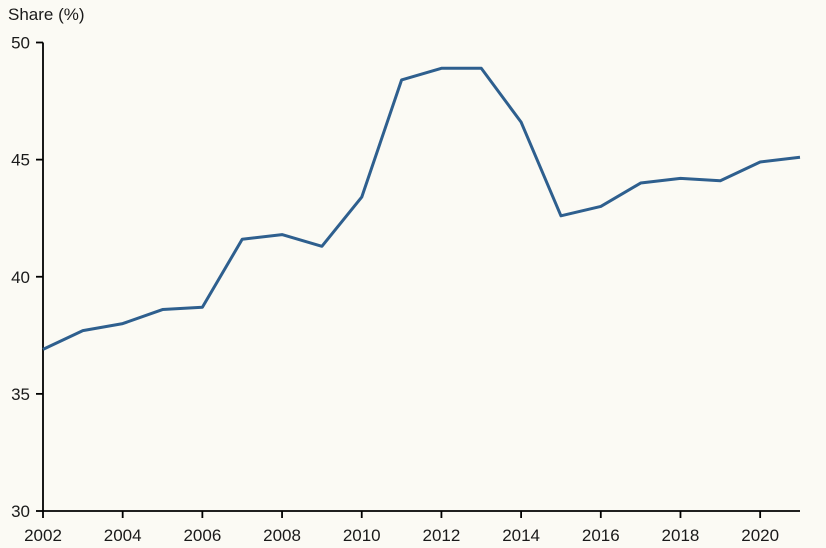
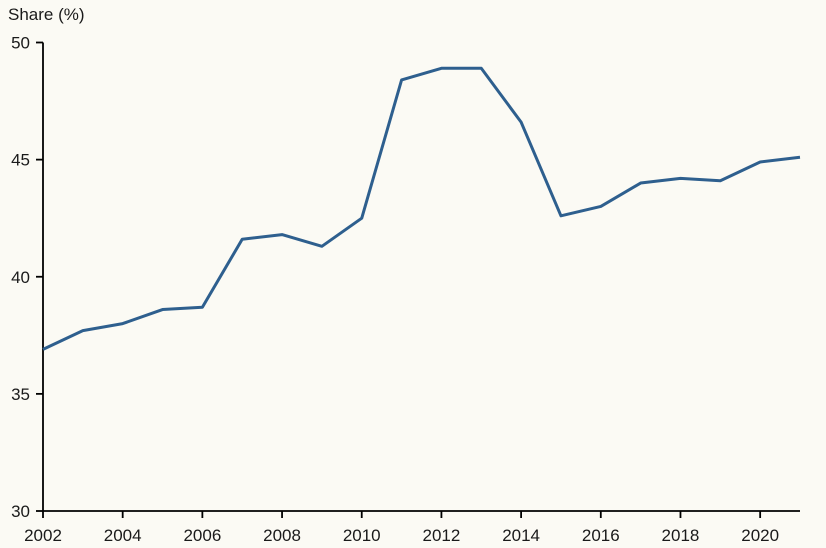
2010: 43.4 -> 42.5
